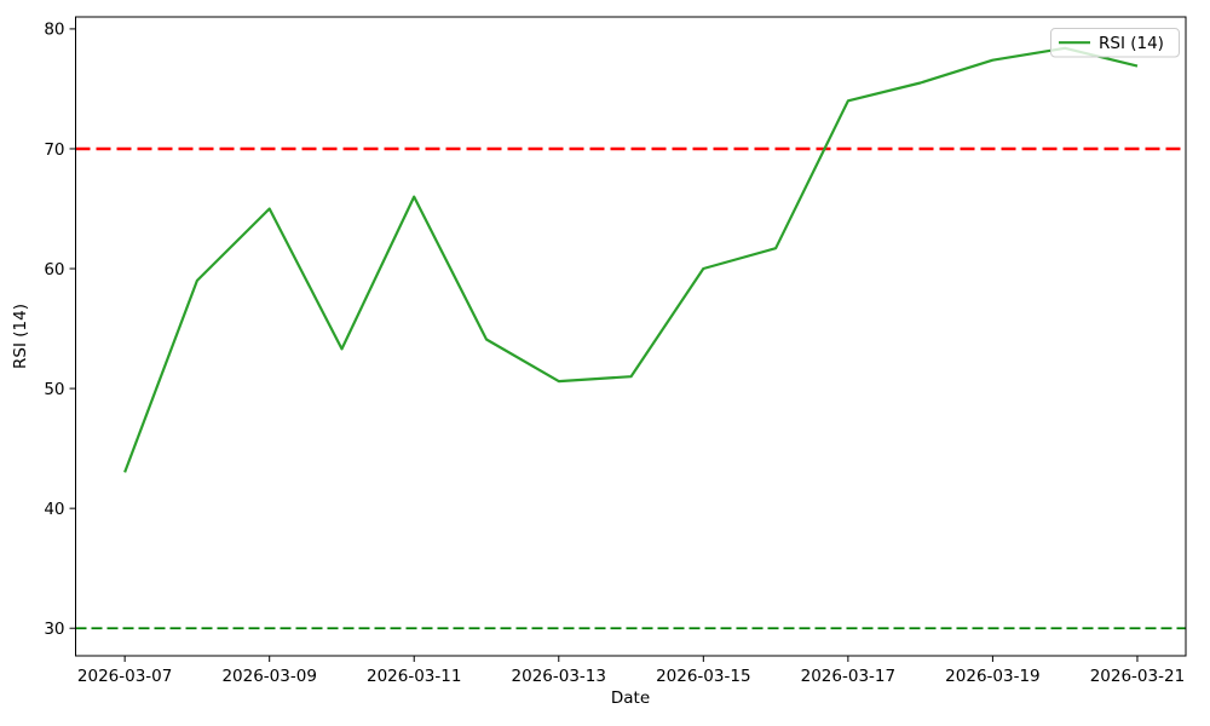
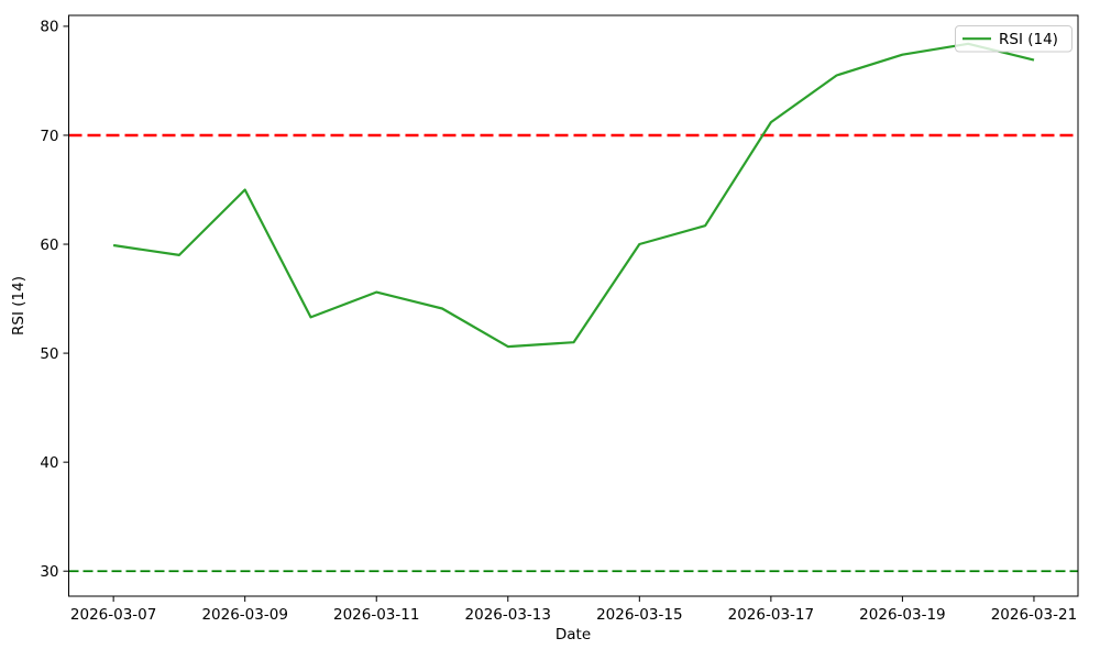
2026-03-07: 43 -> 60
2026-03-11: 66 -> 56
2026-03-17: 74 -> 71
